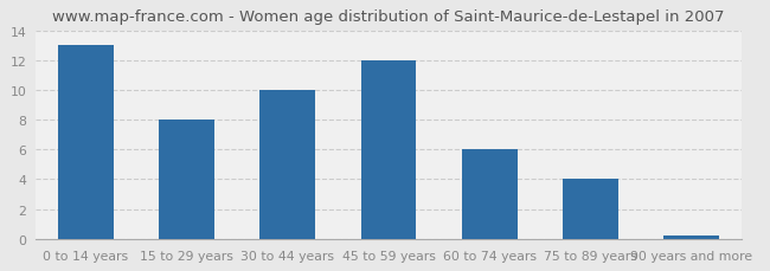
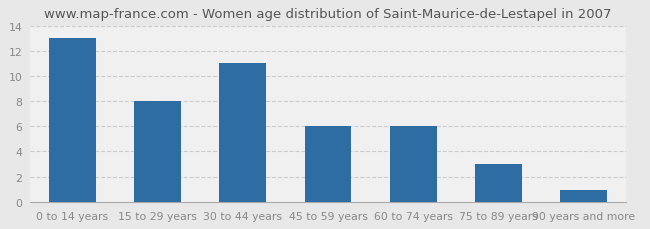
30 to 44 years: 10.0 -> 11.0
45 to 59 years: 12.0 -> 6.0
75 to 89 years: 4.0 -> 3.0
90 years and more: 0.2 -> 0.9
